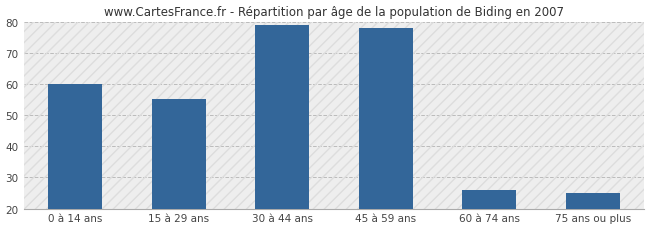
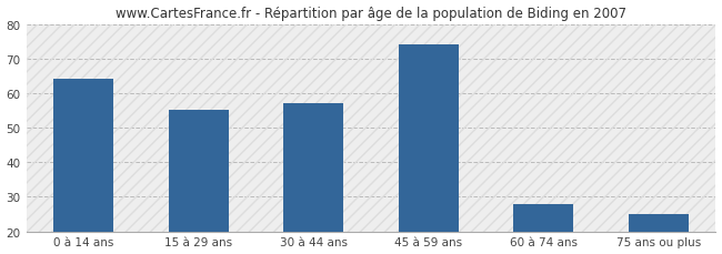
0 à 14 ans: 60 -> 64
30 à 44 ans: 79 -> 57
45 à 59 ans: 78 -> 74
60 à 74 ans: 26 -> 28
